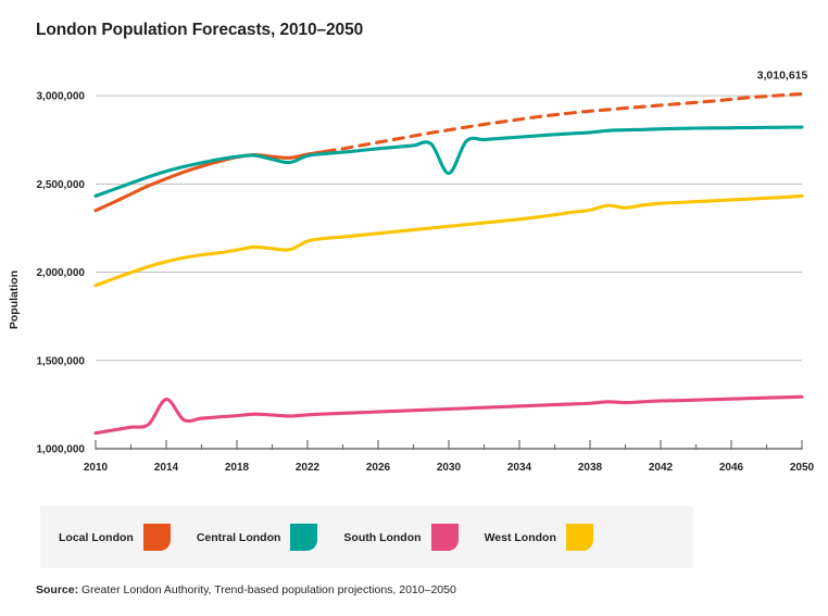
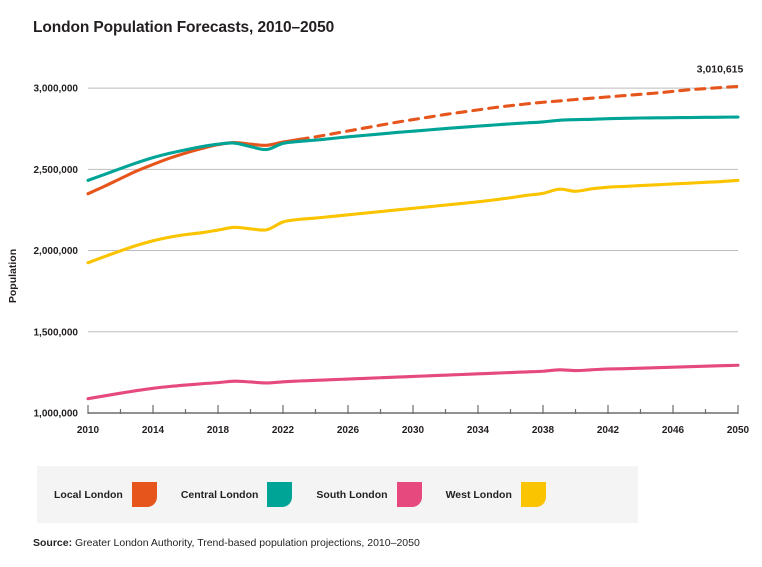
South London/2014: 1280000 -> 1150000
Central London/2030: 2560000 -> 2740000
